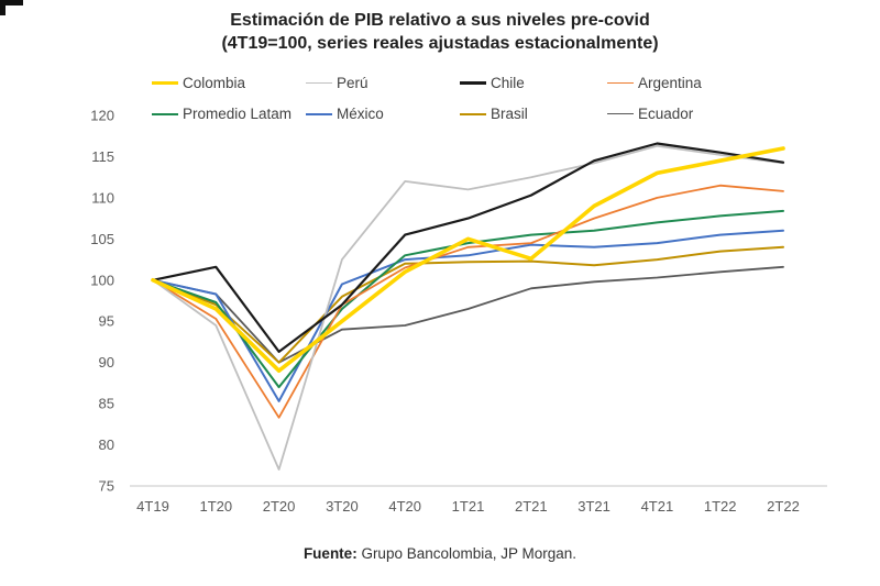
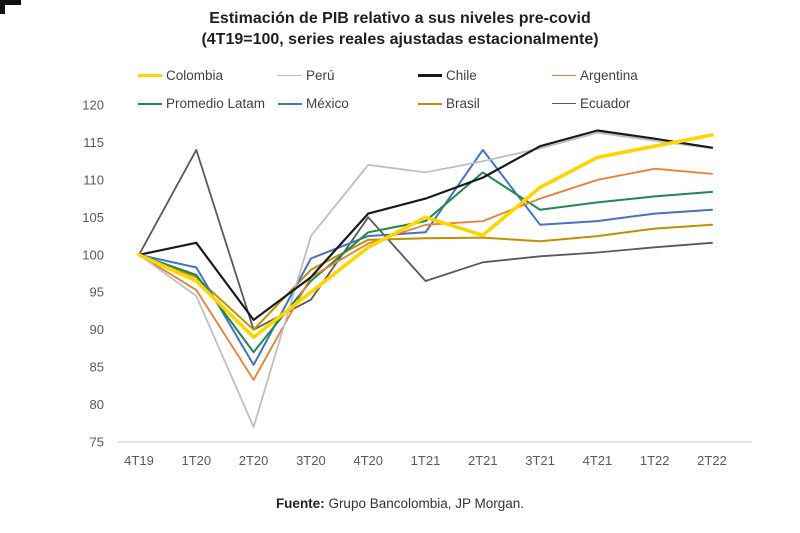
Ecuador/1T20: 98 -> 114
Ecuador/4T20: 94 -> 105
Promedio Latam/2T21: 106 -> 111
México/2T21: 104 -> 114
